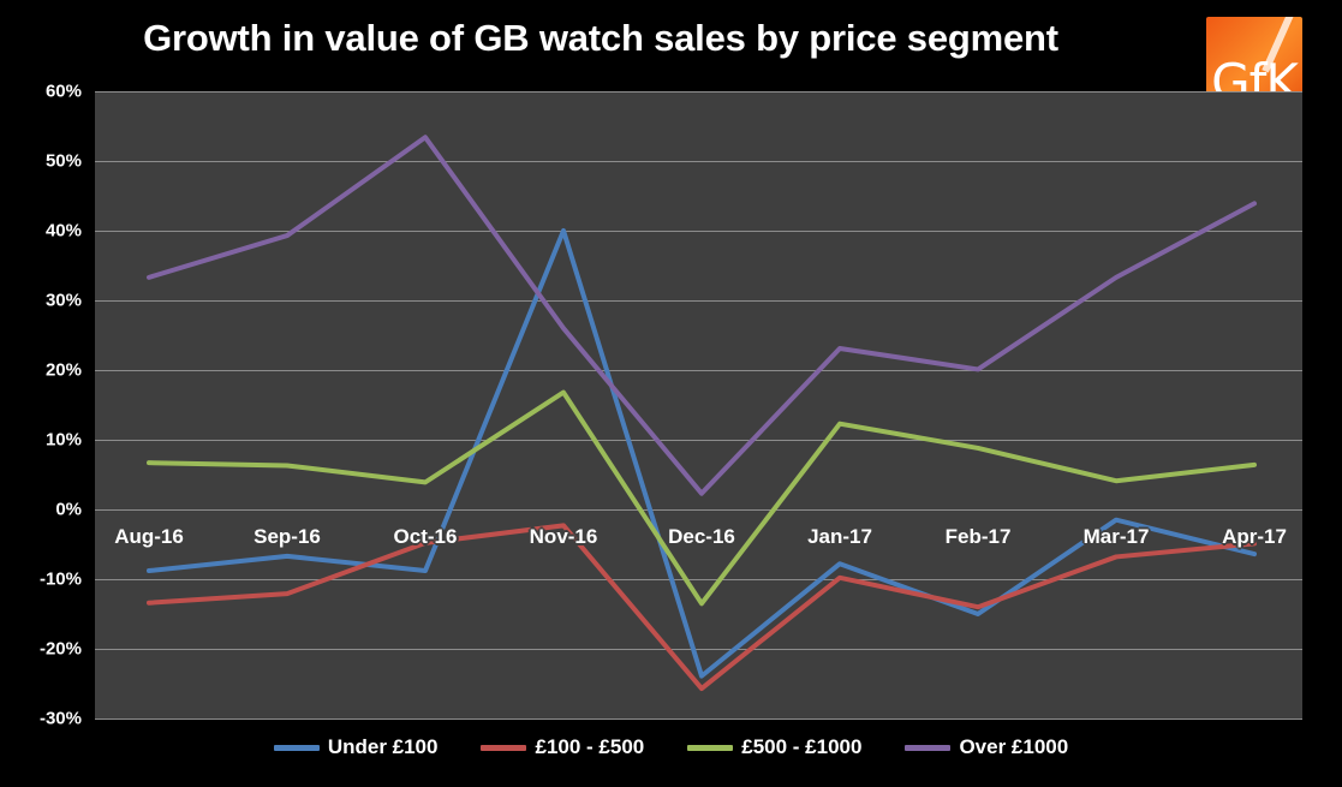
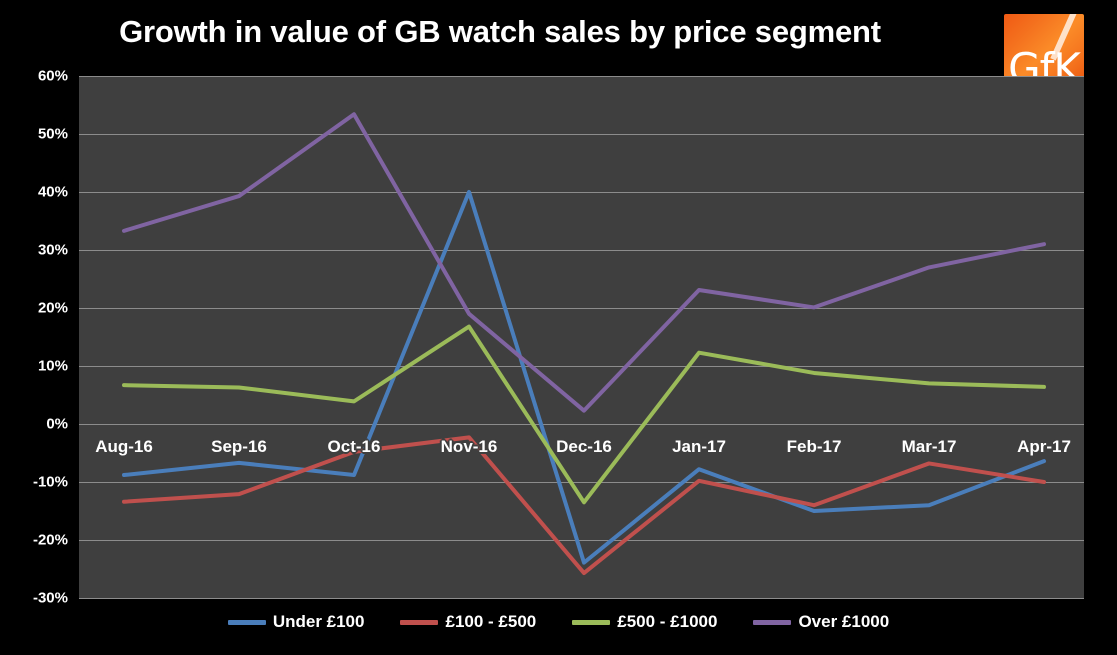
Over £1000/Nov-16: 26% -> 19%
Under £100/Mar-17: -2% -> -14%
£500 - £1000/Mar-17: 4% -> 7%
Over £1000/Mar-17: 33% -> 27%
£100 - £500/Apr-17: -5% -> -10%
Over £1000/Apr-17: 44% -> 31%
